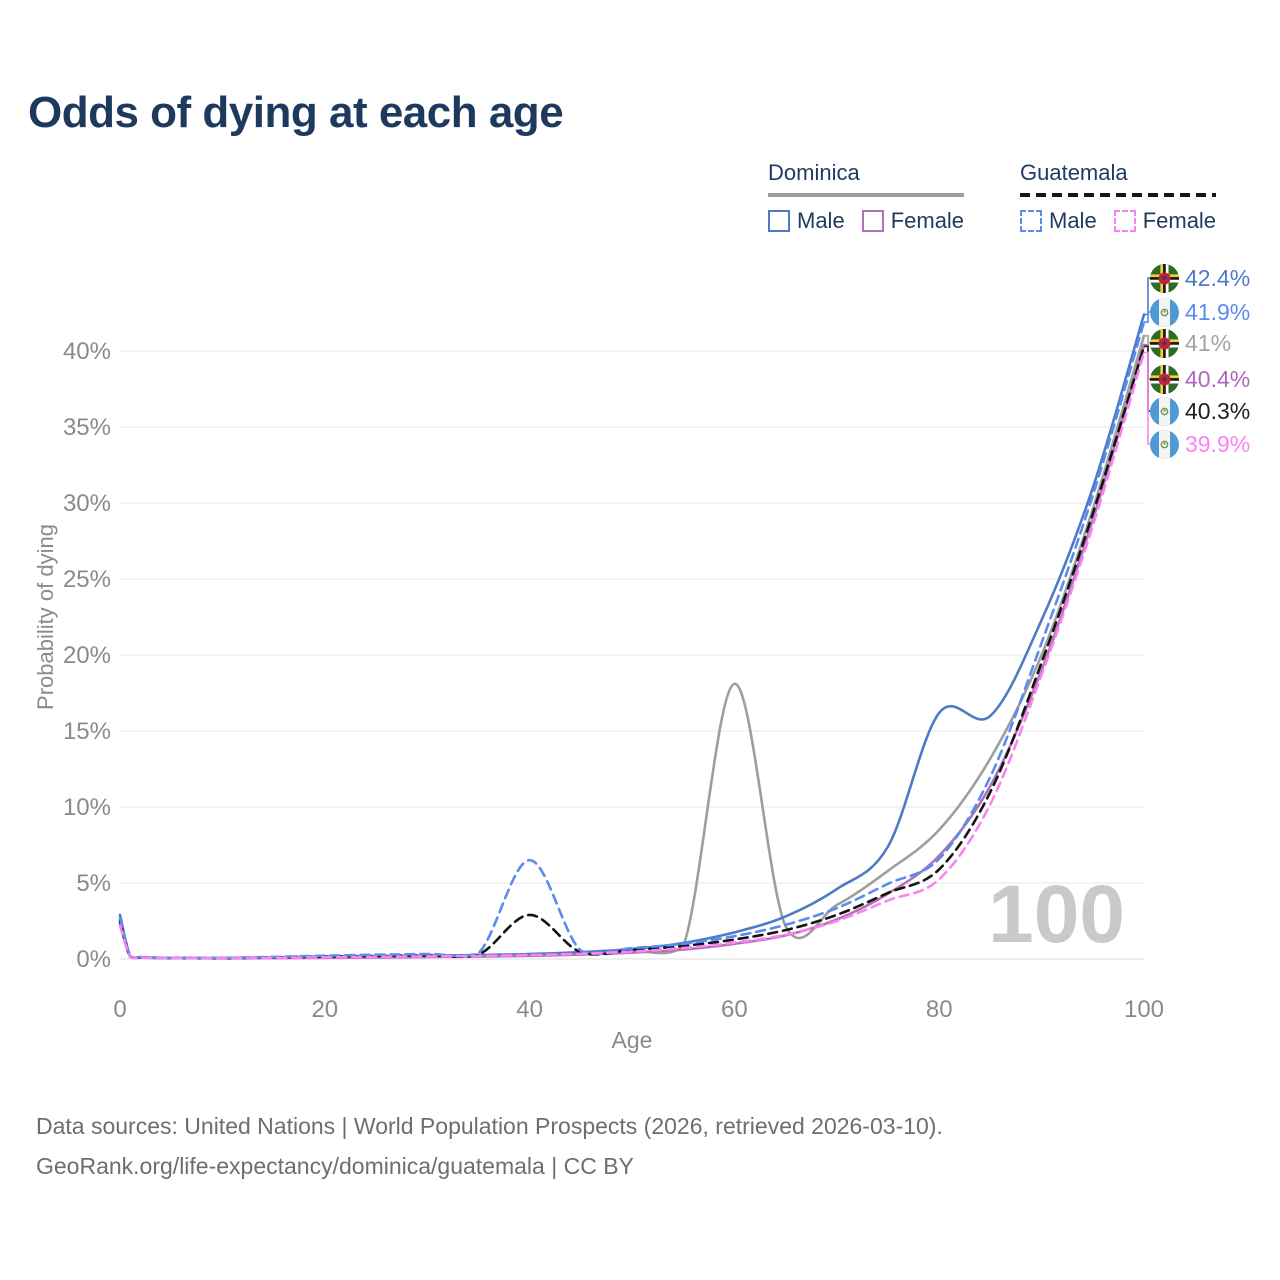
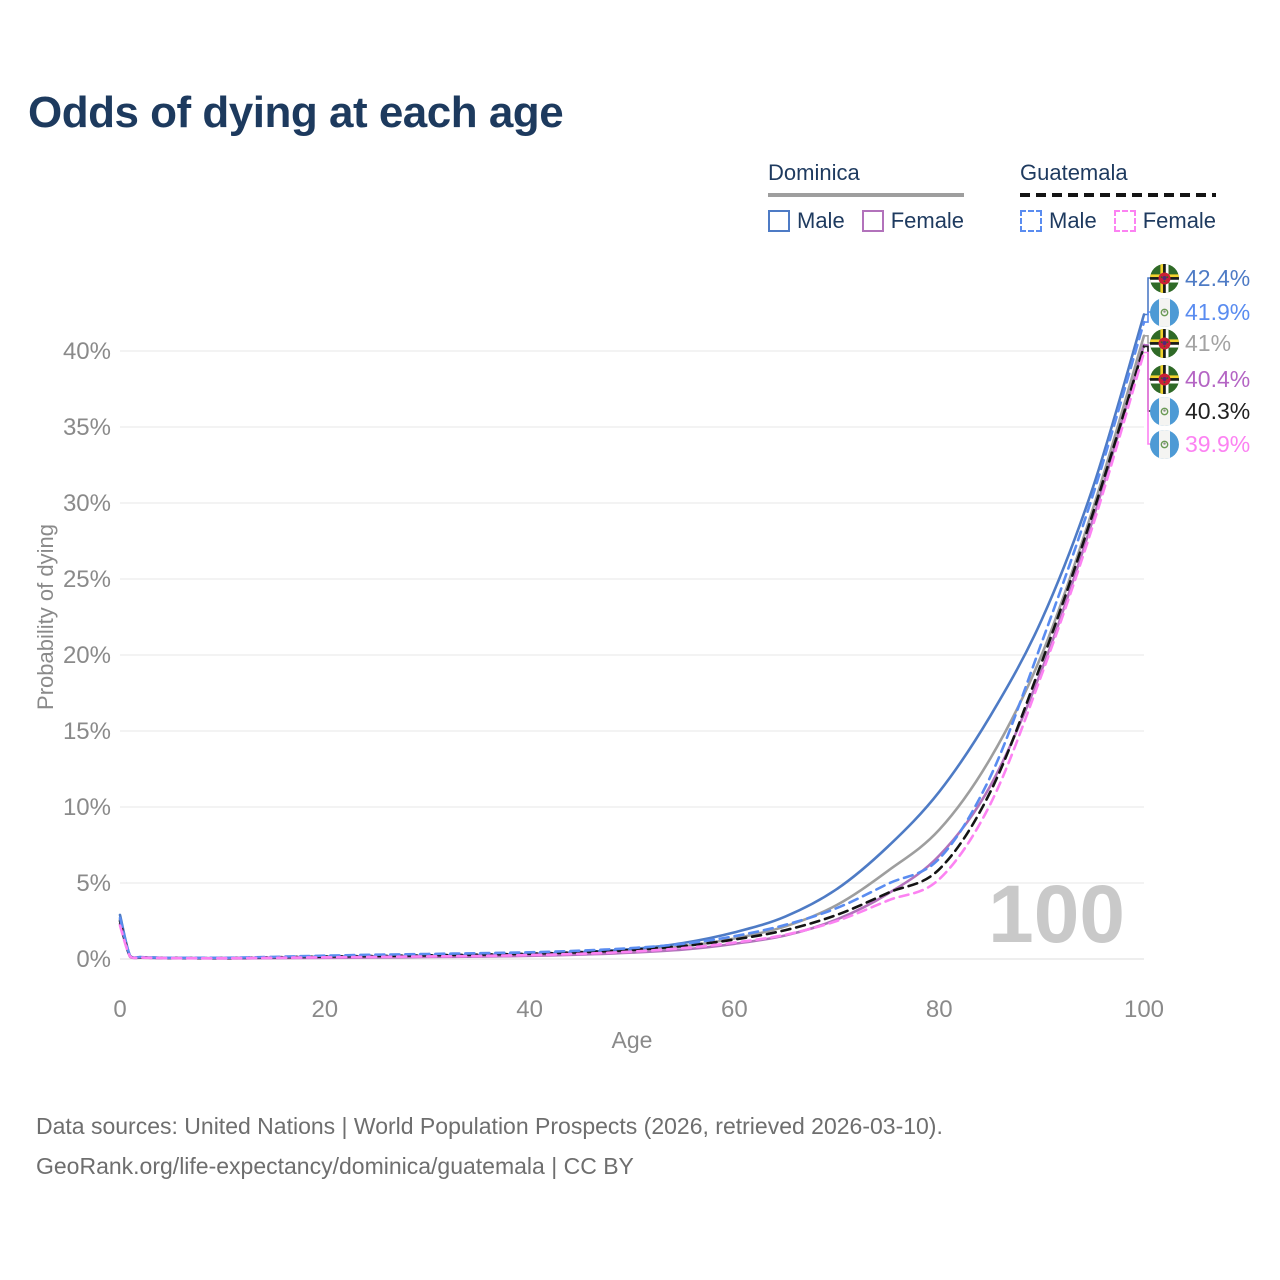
Guatemala/40: 2.9% -> 0.3%
Guatemala Male/40: 6.5% -> 0.4%
Dominica/60: 18.1% -> 1.4%
Dominica Male/80: 16.2% -> 11.0%
